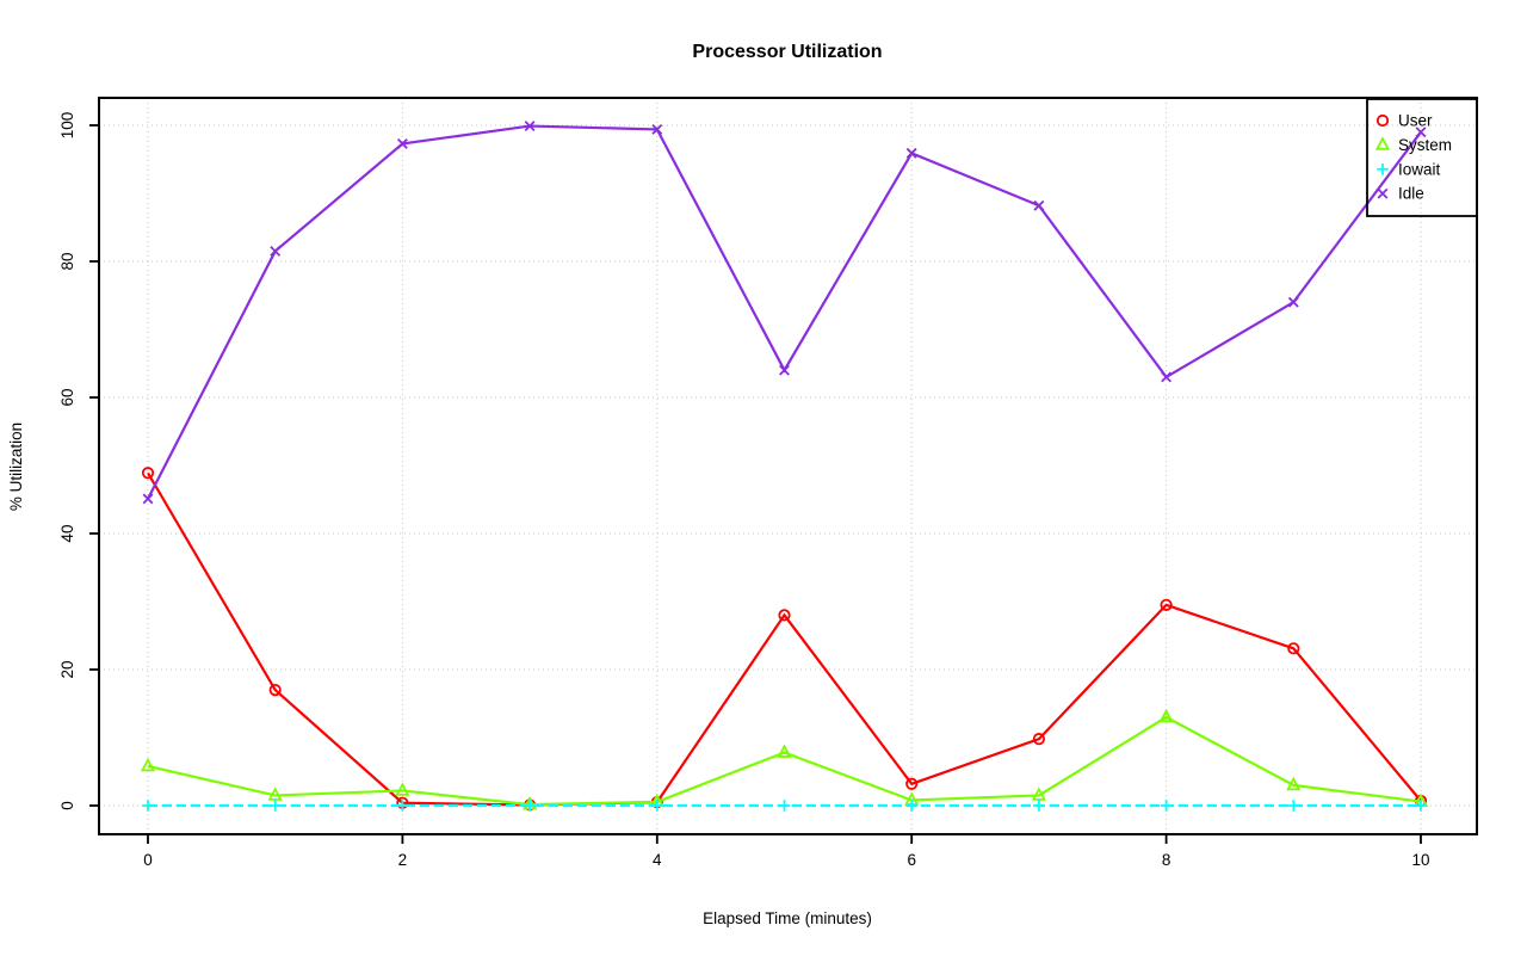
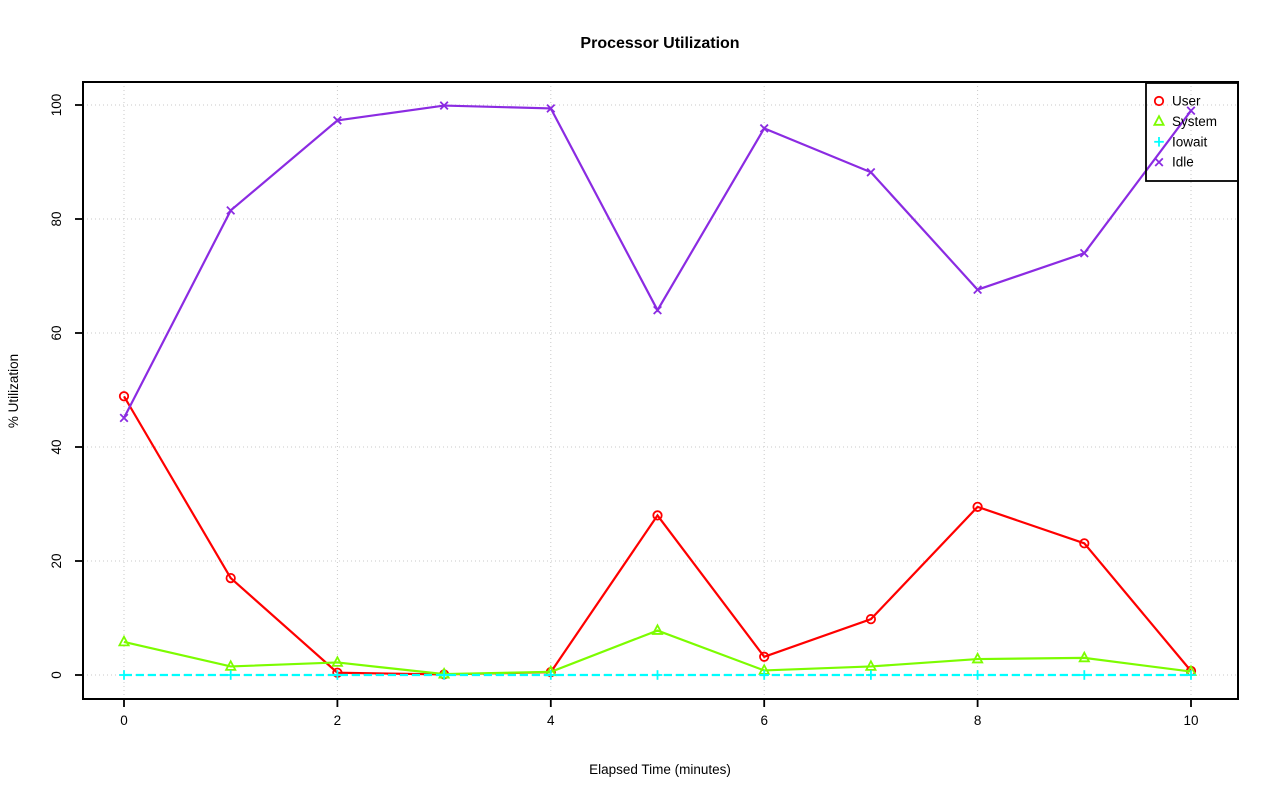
System/8: 13 -> 3
Idle/8: 63 -> 68
